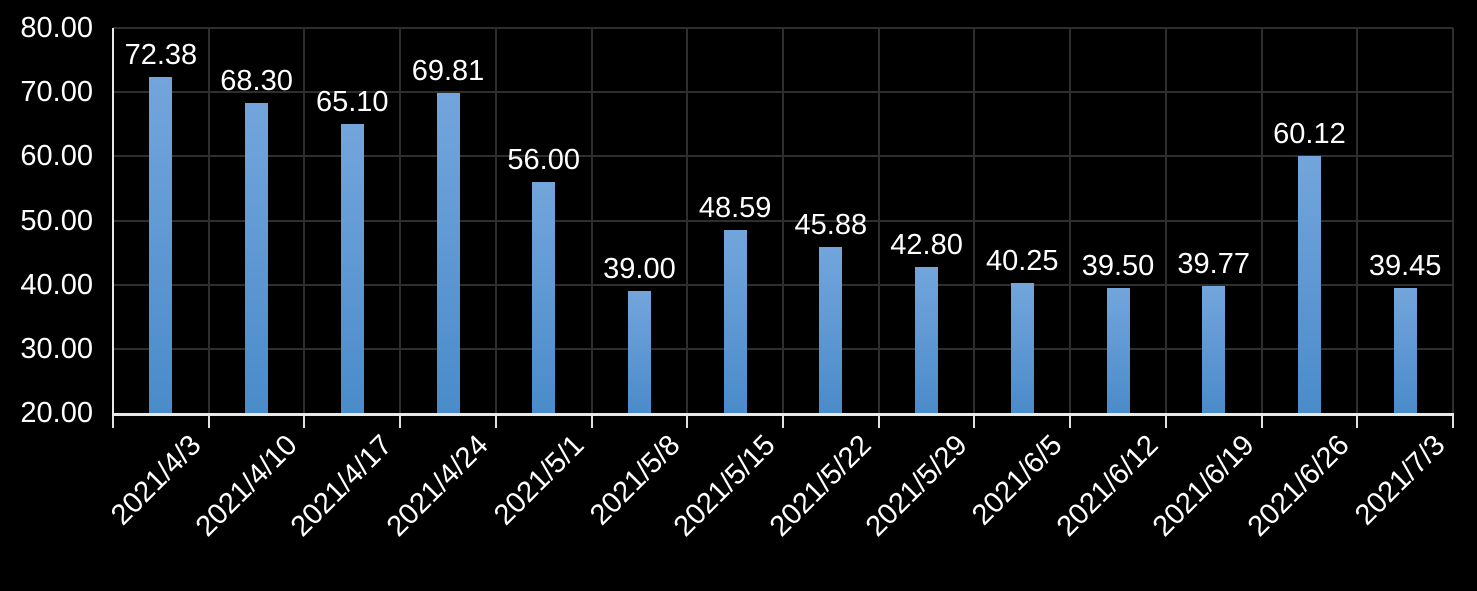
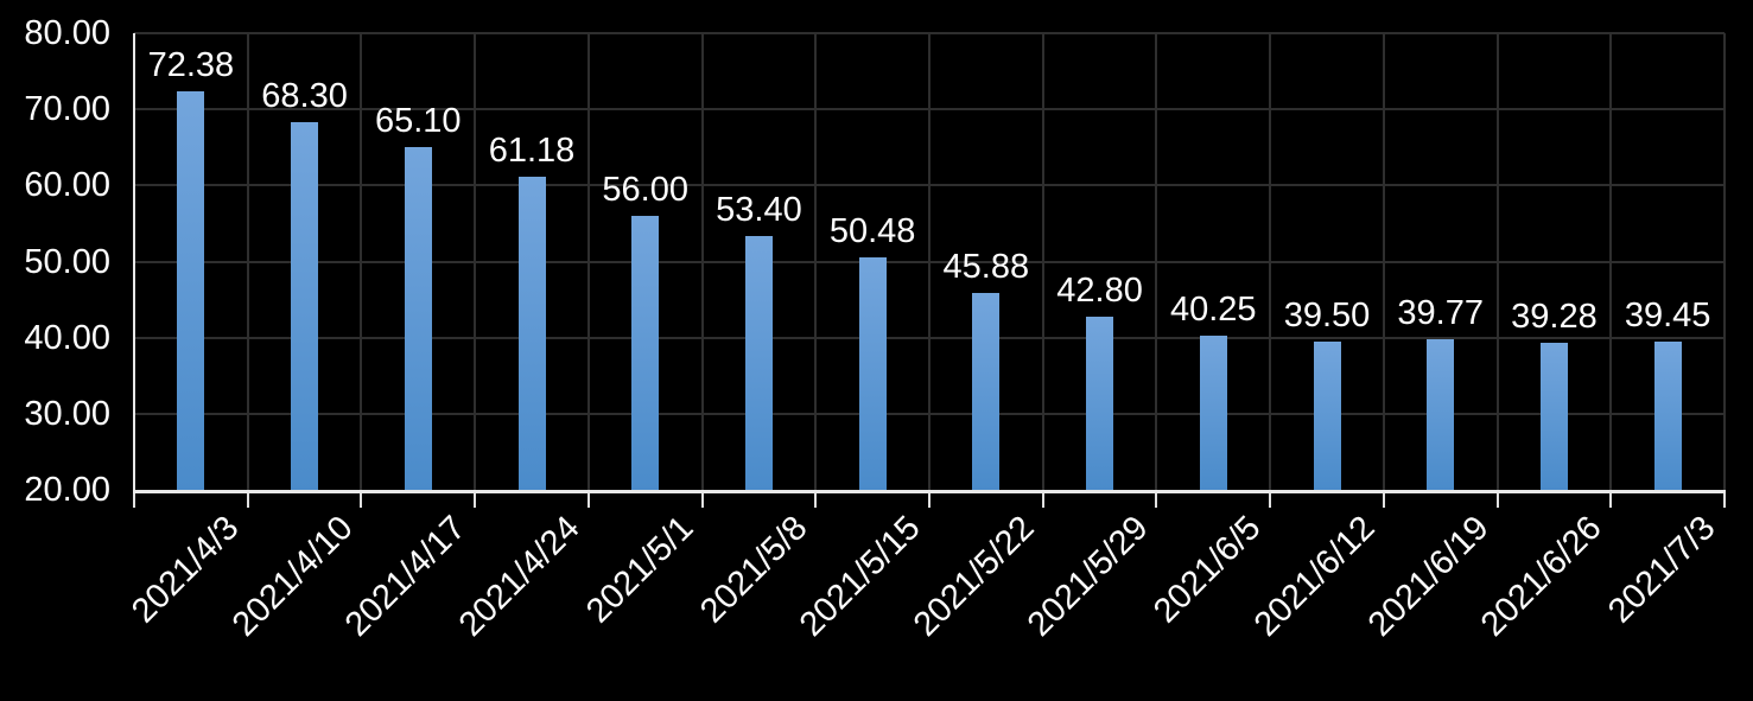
2021/4/24: 69.81 -> 61.18
2021/5/8: 39.00 -> 53.40
2021/5/15: 48.59 -> 50.48
2021/6/26: 60.12 -> 39.28
